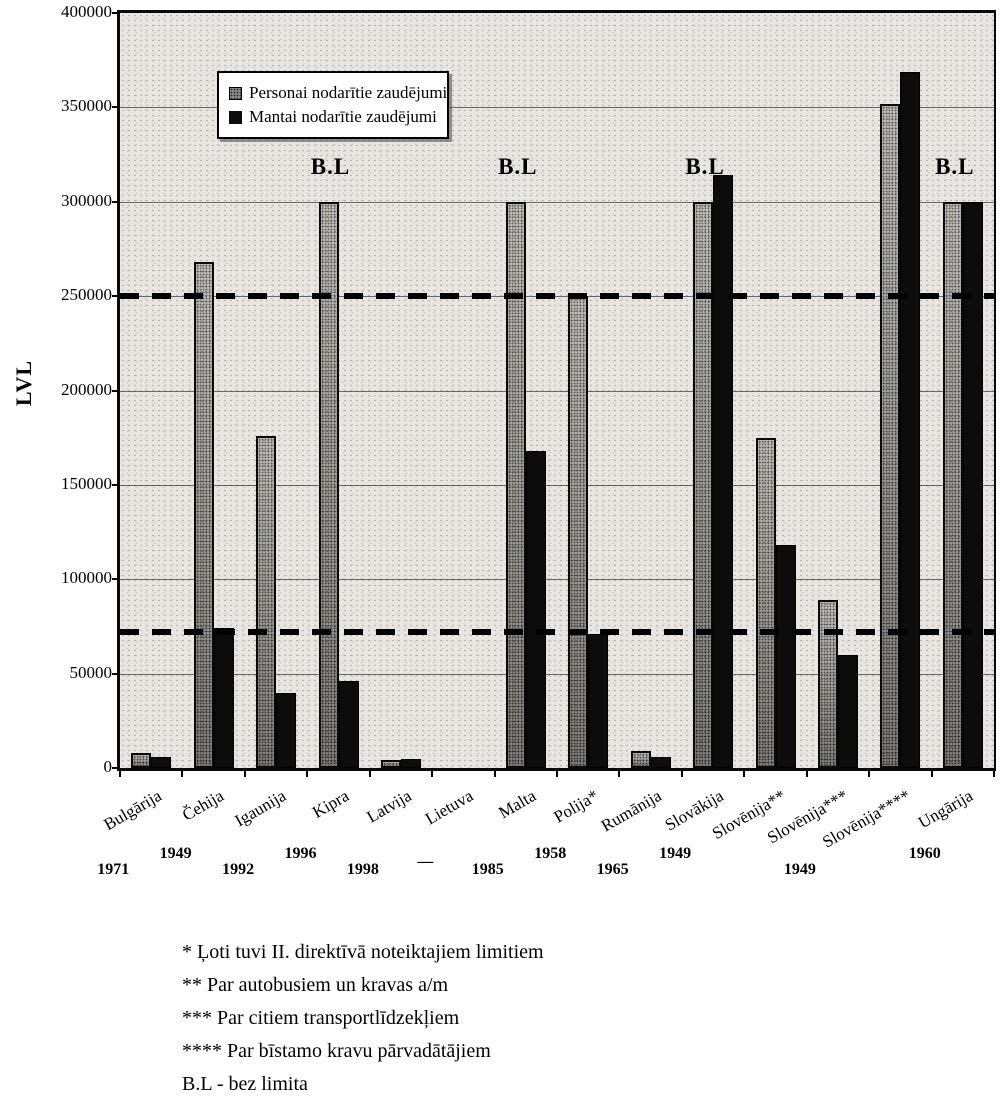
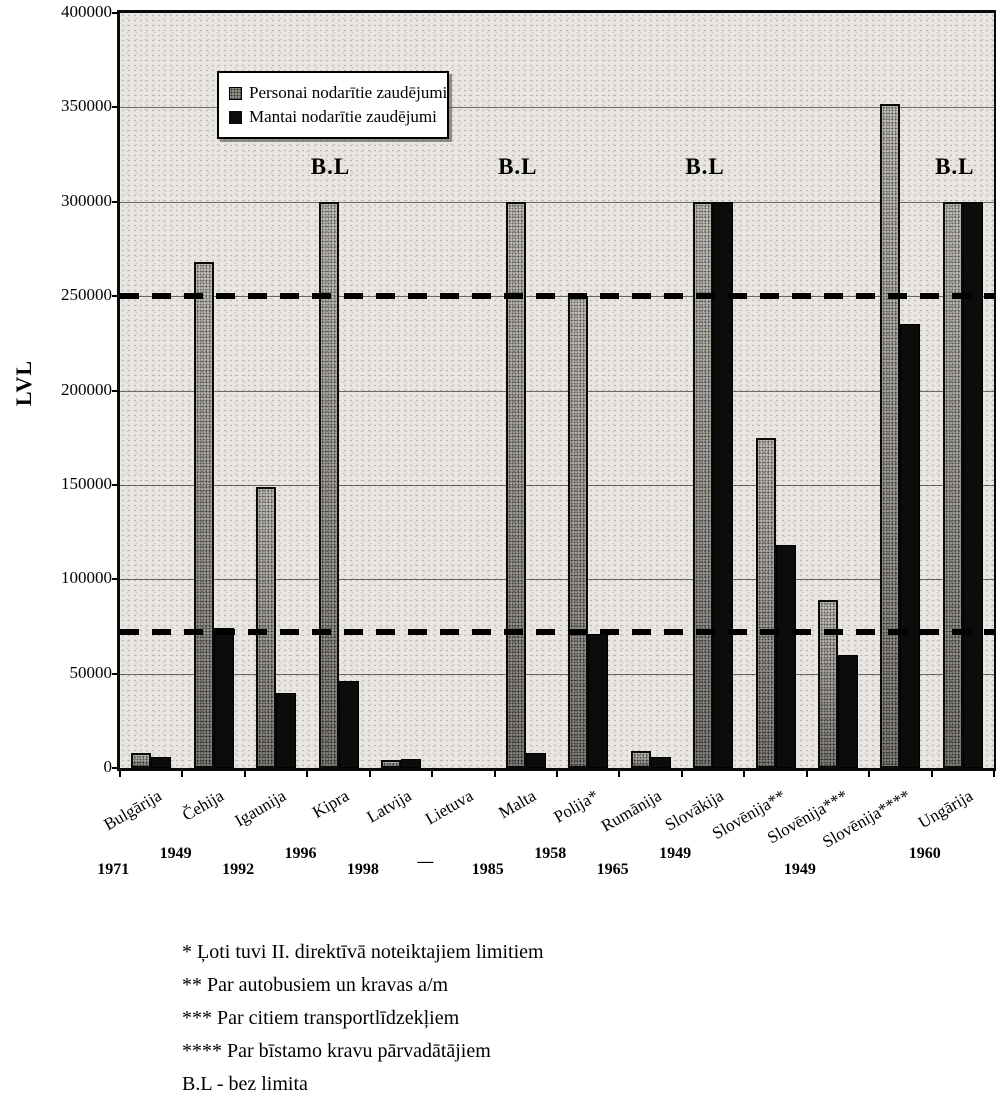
Personai nodarītie zaudējumi/Igaunija: 176000 -> 149000
Mantai nodarītie zaudējumi/Malta: 168000 -> 8000
Mantai nodarītie zaudējumi/Slovākija: 314000 -> 300000
Mantai nodarītie zaudējumi/Slovēnija****: 369000 -> 235000
